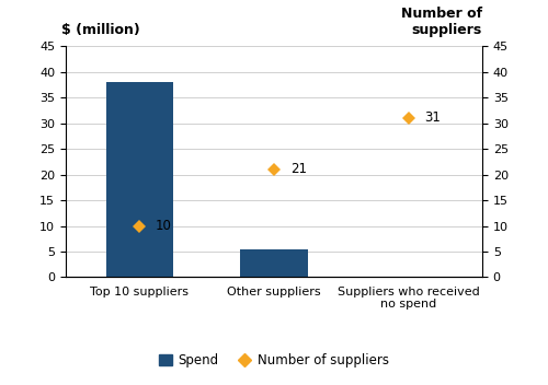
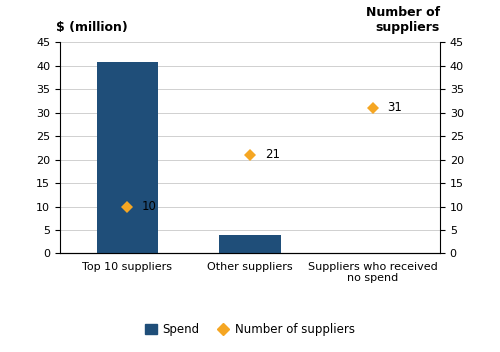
Top 10 suppliers: 38.0 -> 40.8
Other suppliers: 5.5 -> 4.0
